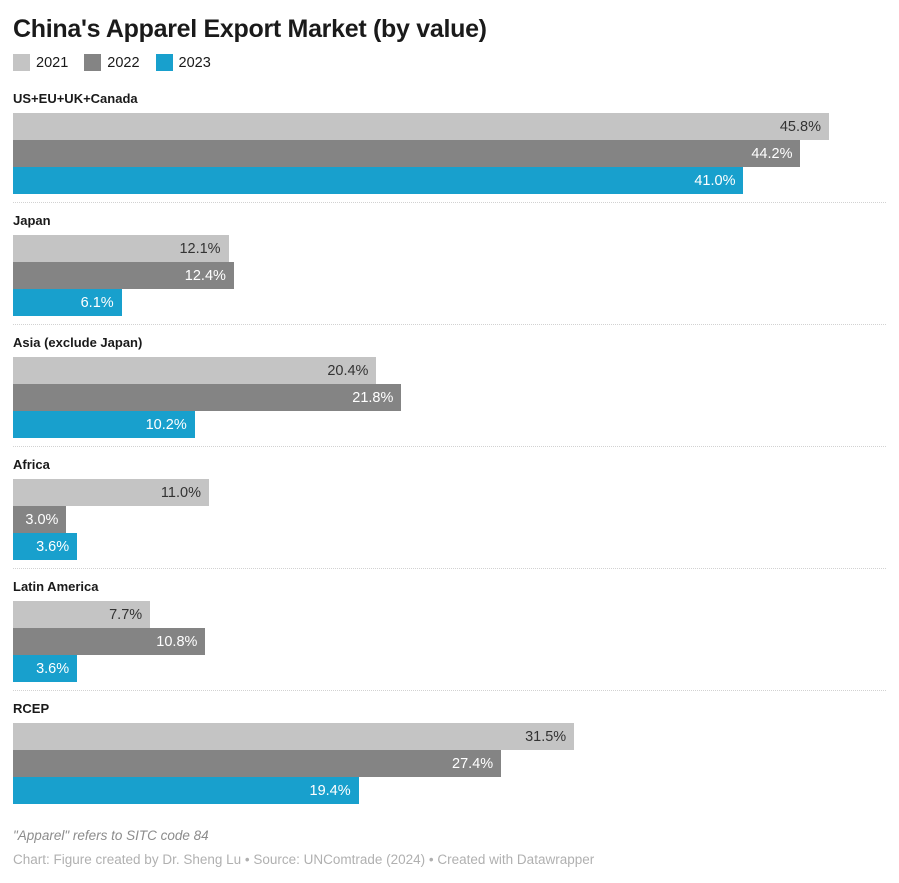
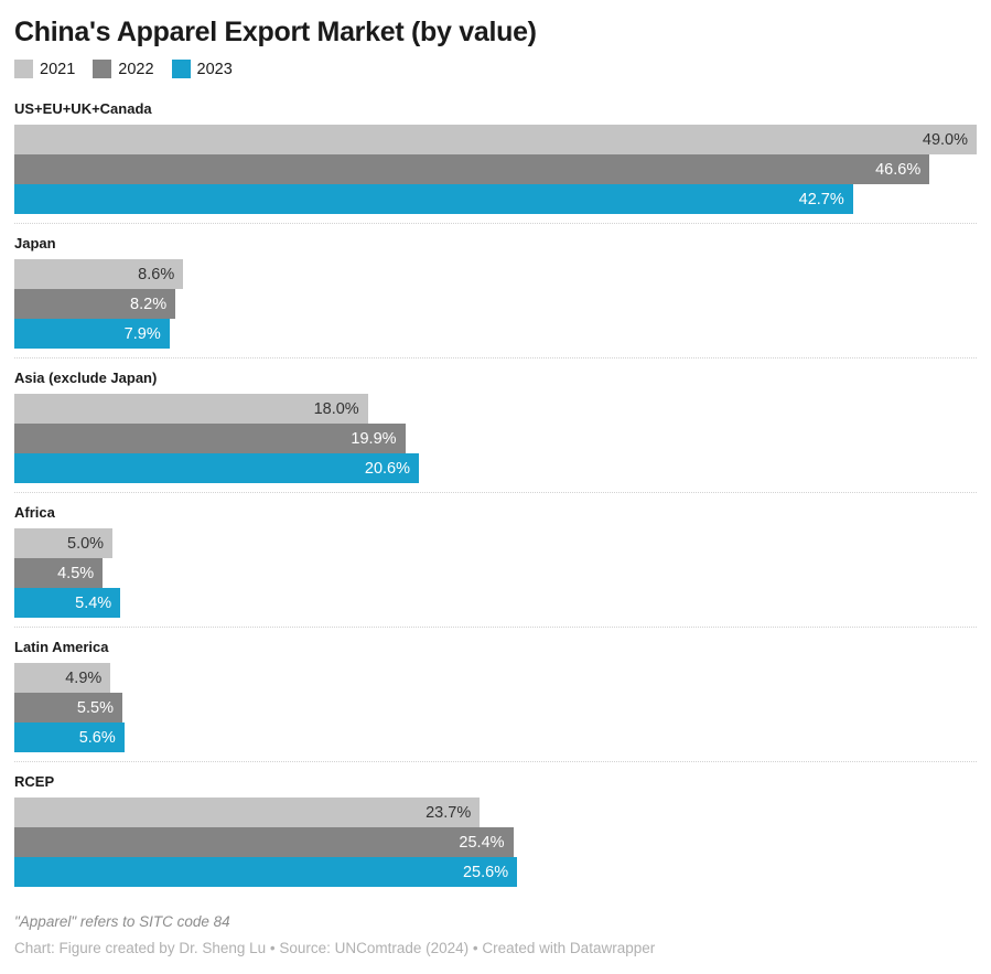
2021/US+EU+UK+Canada: 45.8% -> 49.0%
2022/US+EU+UK+Canada: 44.2% -> 46.6%
2023/US+EU+UK+Canada: 41.0% -> 42.7%
2021/Japan: 12.1% -> 8.6%
2022/Japan: 12.4% -> 8.2%
2023/Japan: 6.1% -> 7.9%
2021/Asia (exclude Japan): 20.4% -> 18.0%
2022/Asia (exclude Japan): 21.8% -> 19.9%
2023/Asia (exclude Japan): 10.2% -> 20.6%
2021/Africa: 11.0% -> 5.0%
2022/Africa: 3.0% -> 4.5%
2023/Africa: 3.6% -> 5.4%
2021/Latin America: 7.7% -> 4.9%
2022/Latin America: 10.8% -> 5.5%
2023/Latin America: 3.6% -> 5.6%
2021/RCEP: 31.5% -> 23.7%
2022/RCEP: 27.4% -> 25.4%
2023/RCEP: 19.4% -> 25.6%
